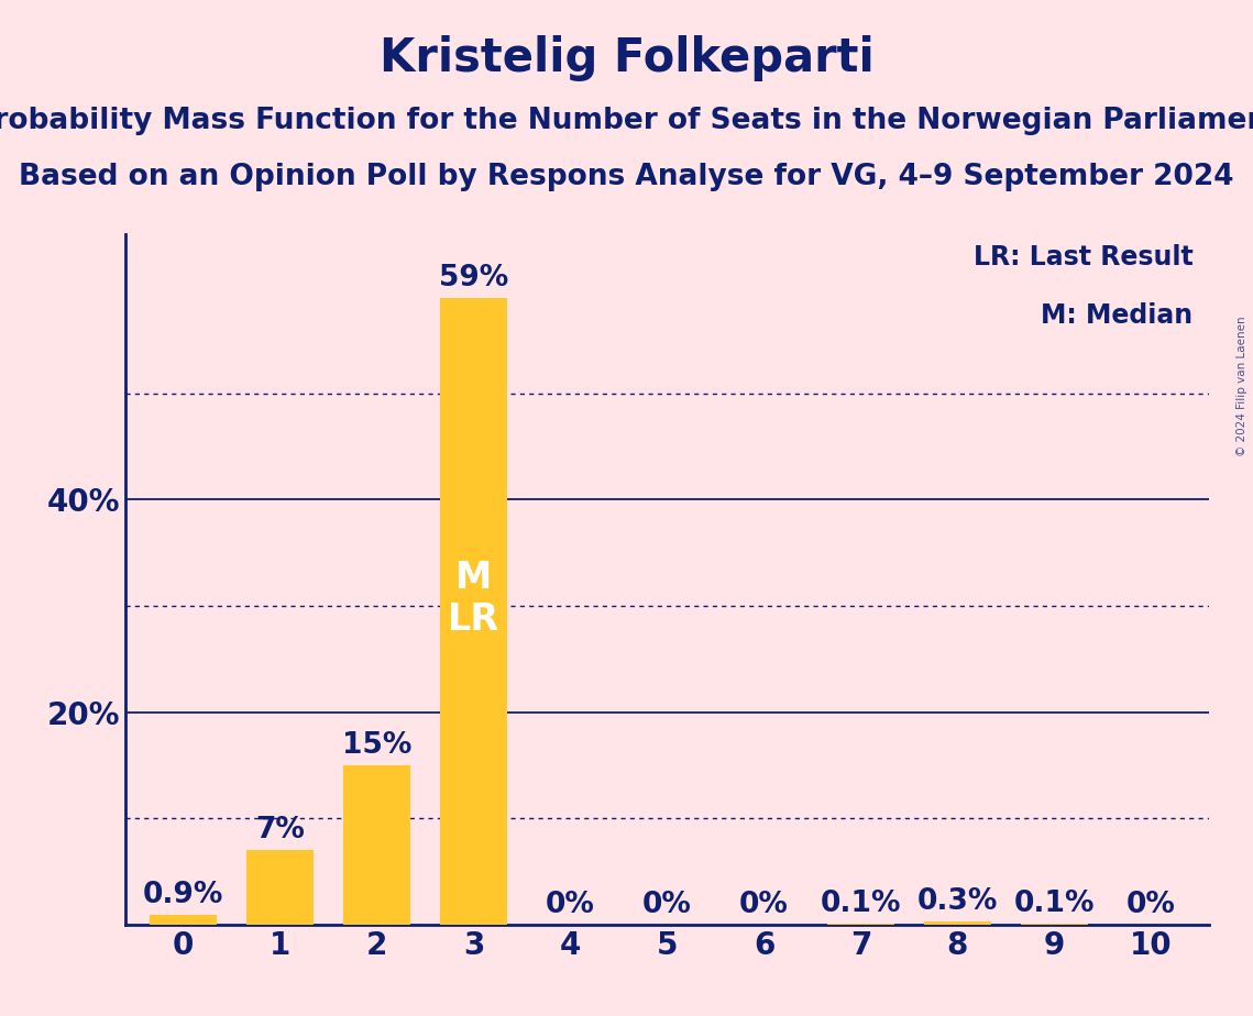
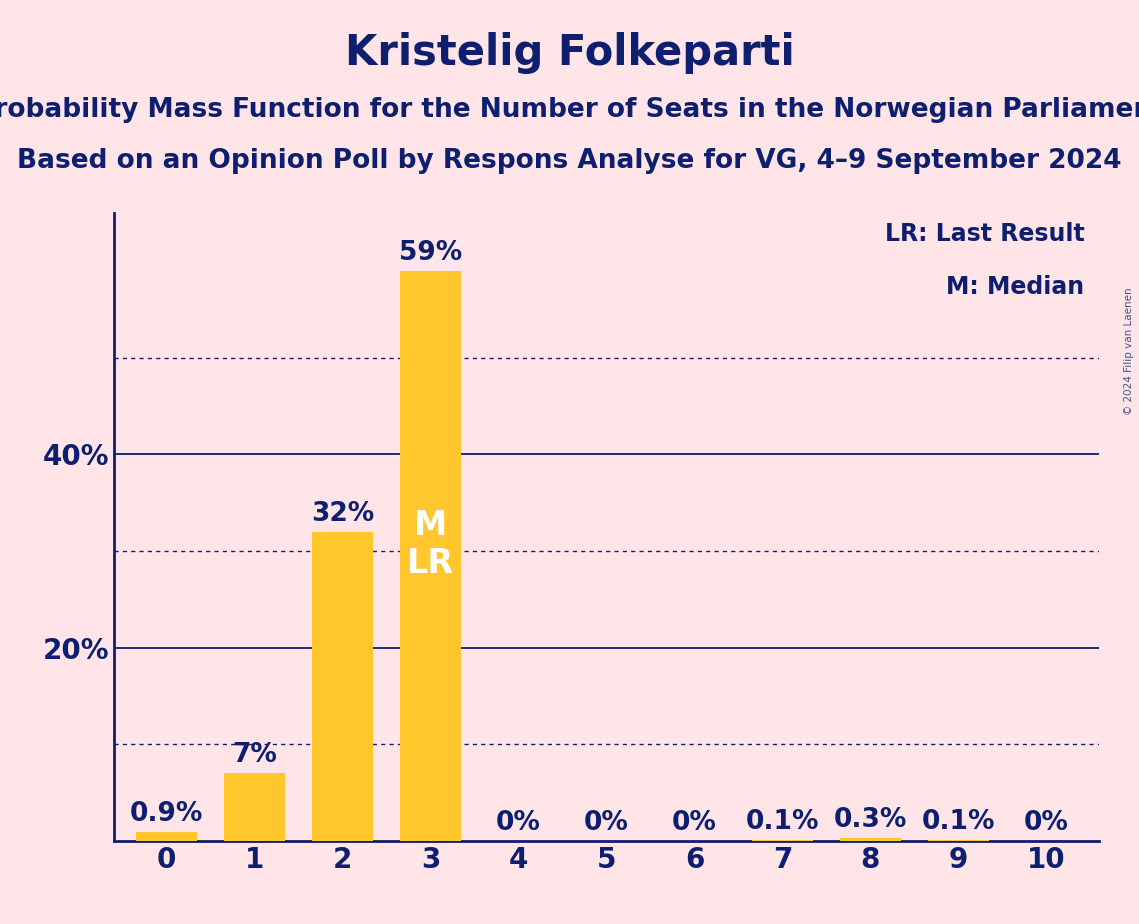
2: 15% -> 32%
